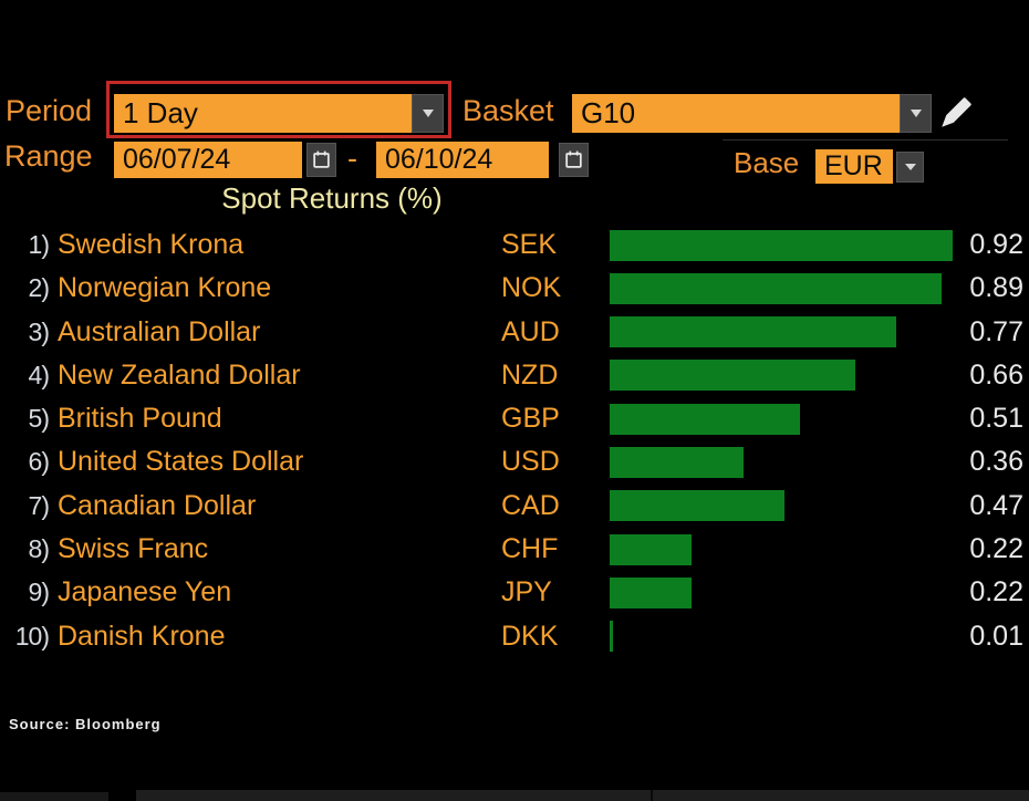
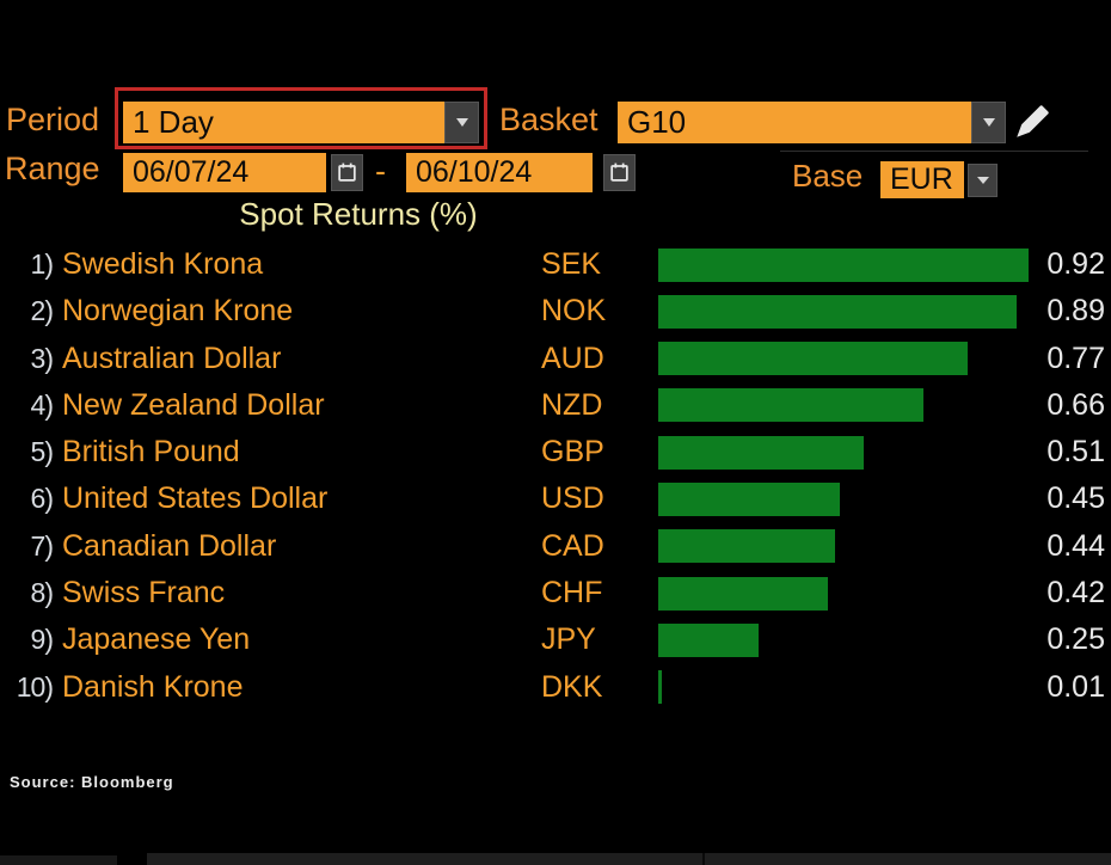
United States Dollar: 0.36 -> 0.45
Canadian Dollar: 0.47 -> 0.44
Swiss Franc: 0.22 -> 0.42
Japanese Yen: 0.22 -> 0.25
